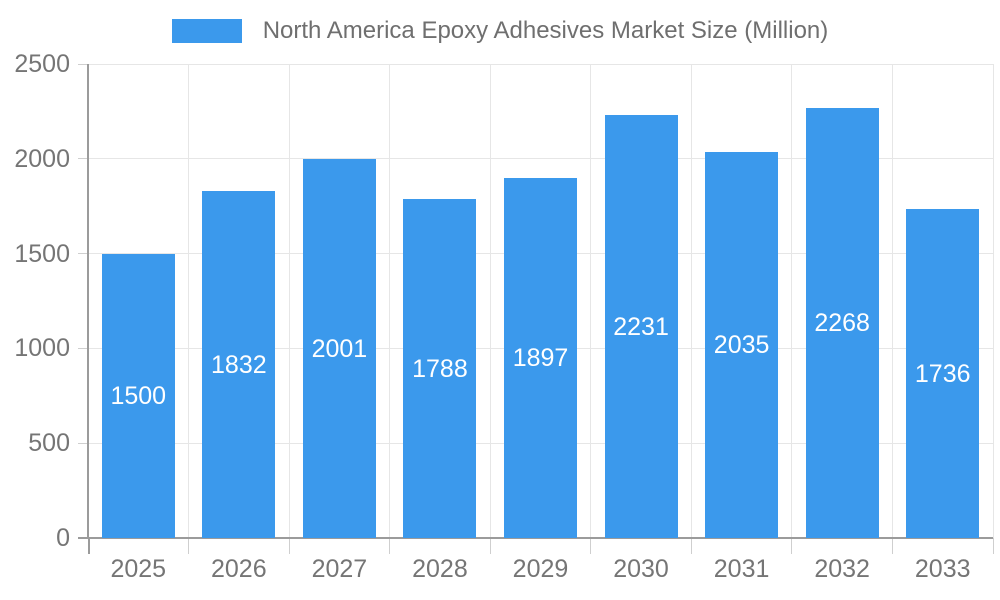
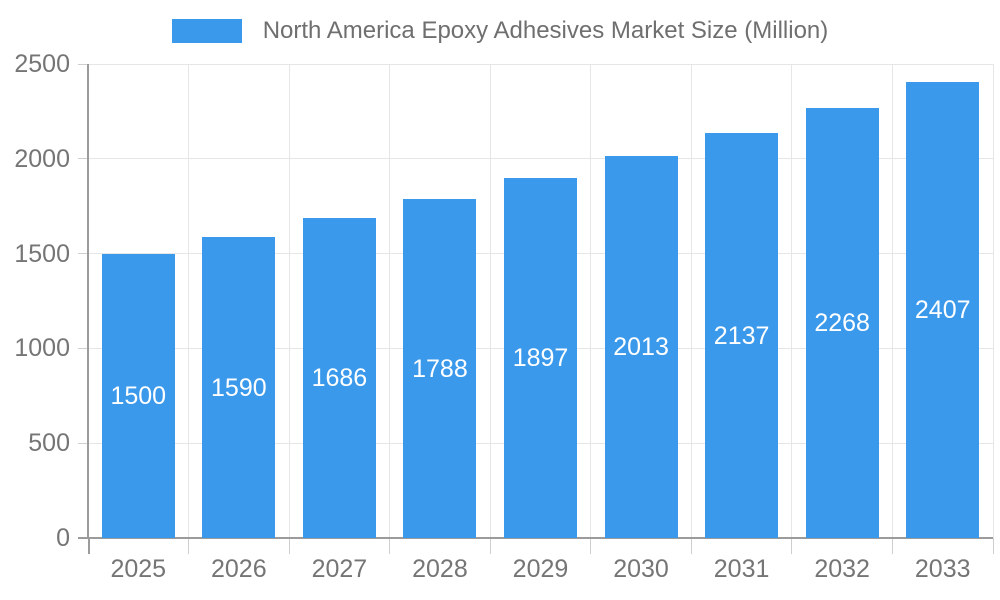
2026: 1832 -> 1590
2027: 2001 -> 1686
2030: 2231 -> 2013
2031: 2035 -> 2137
2033: 1736 -> 2407
